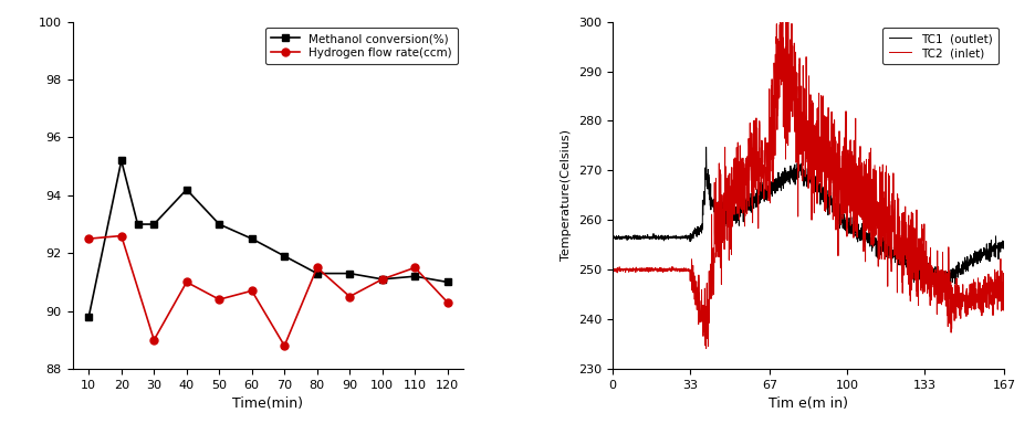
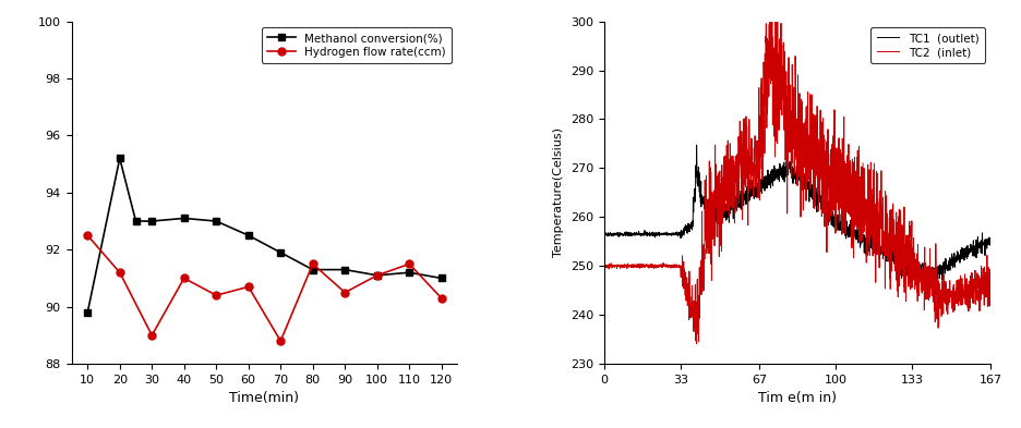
Hydrogen flow rate(ccm)/20: 92.6 -> 91.2
Methanol conversion(%)/40: 94.2 -> 93.1
